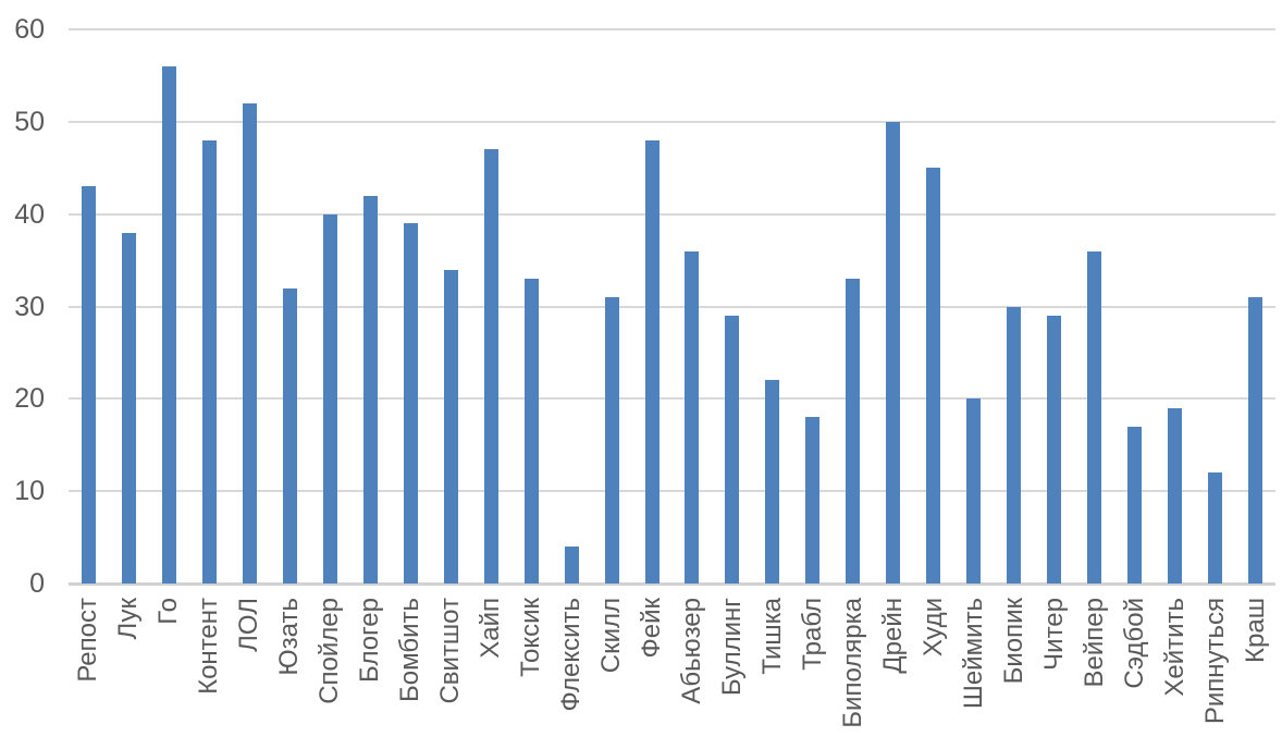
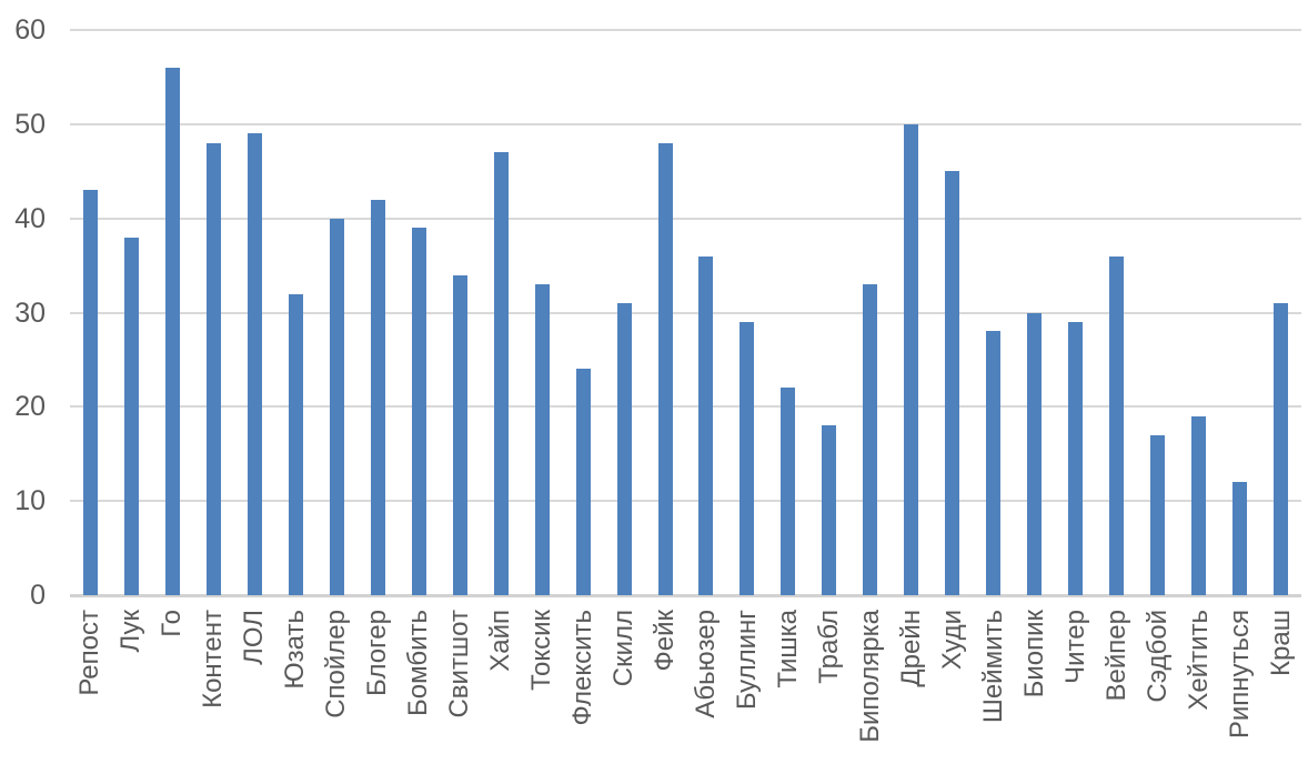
ЛОЛ: 52 -> 49
Флексить: 4 -> 24
Шеймить: 20 -> 28
